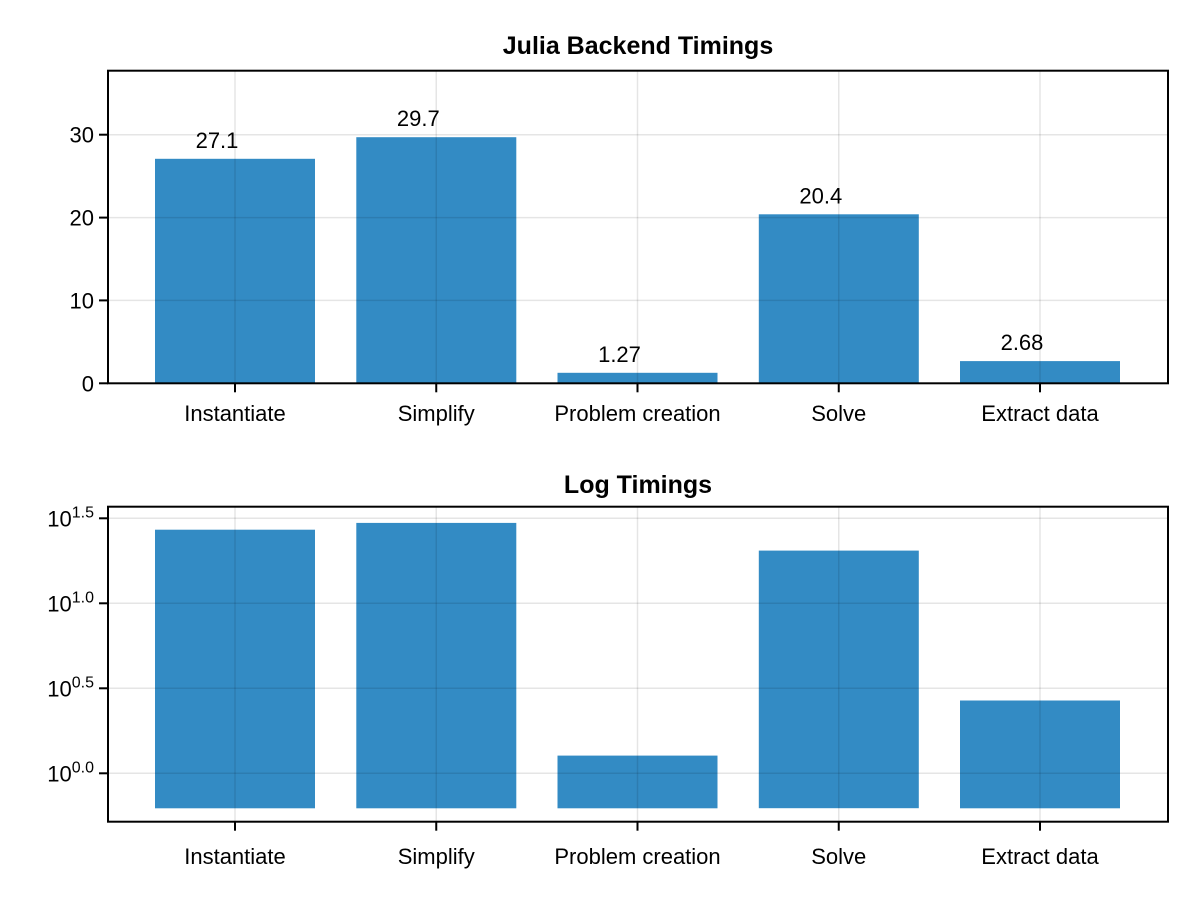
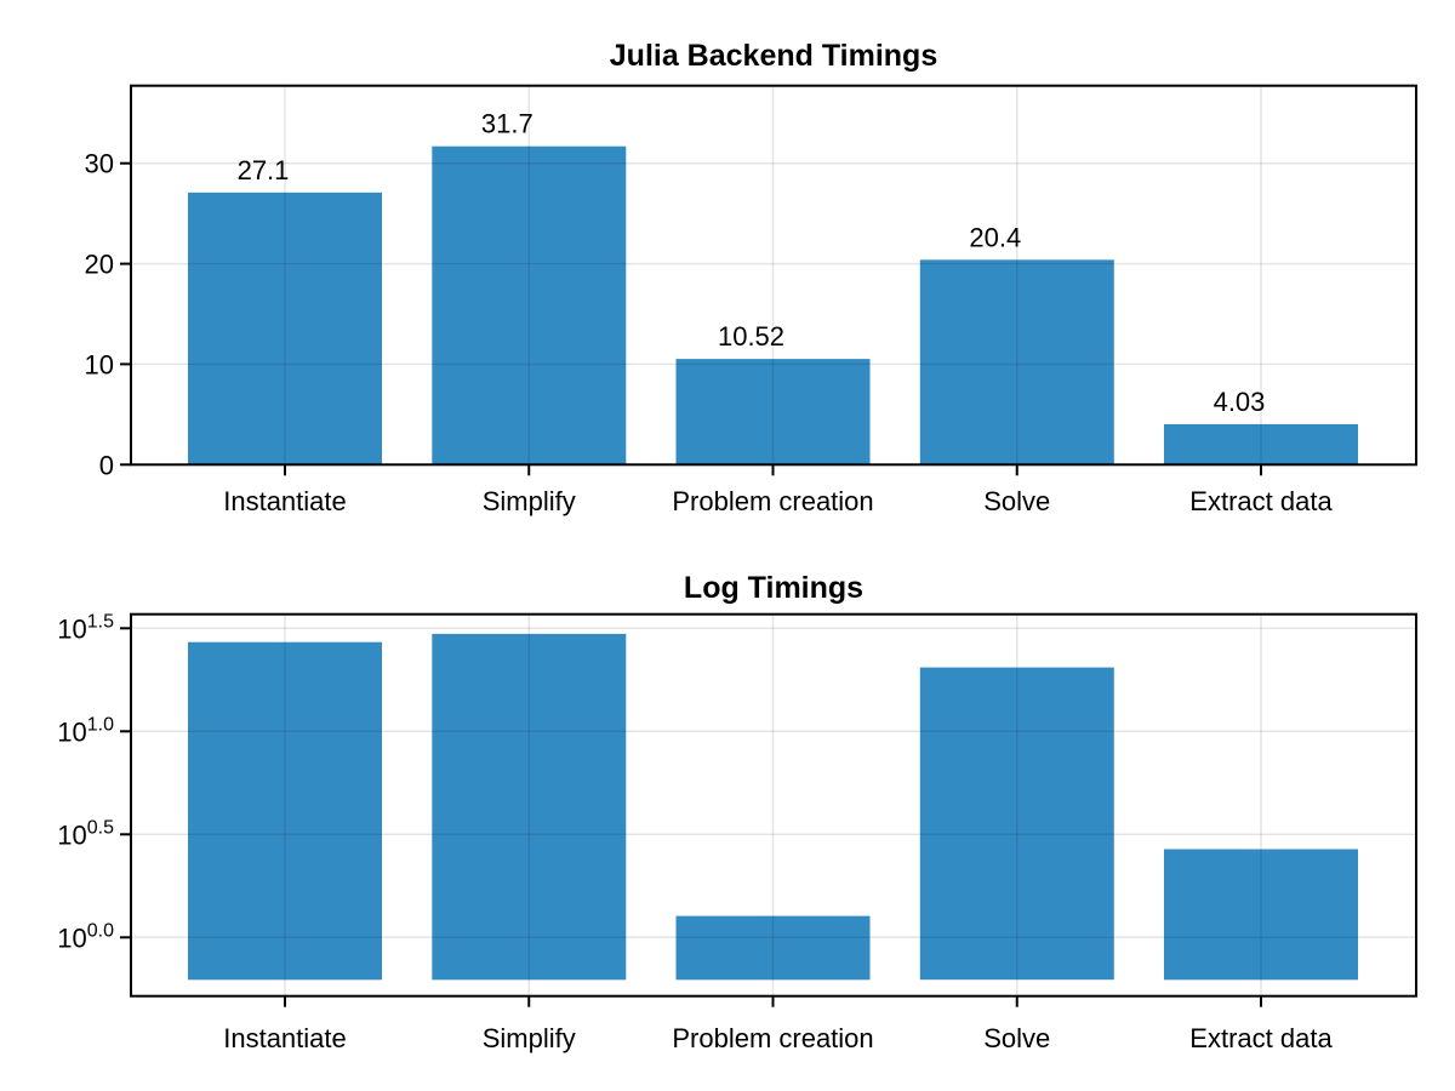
Julia Backend Timings/Simplify: 29.7 -> 31.7
Julia Backend Timings/Problem creation: 1.27 -> 10.52
Julia Backend Timings/Extract data: 2.68 -> 4.03
